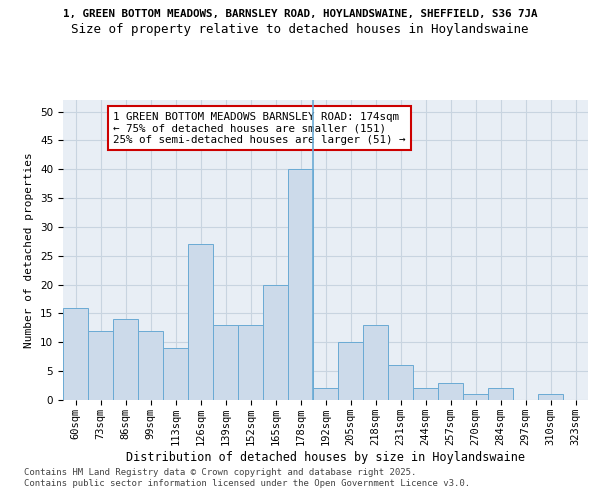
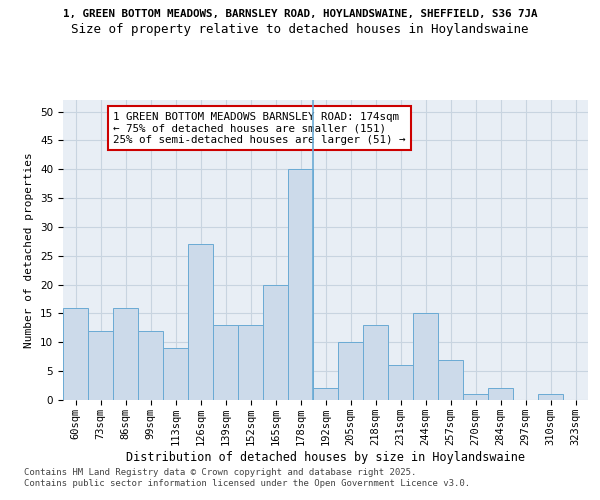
86sqm: 14 -> 16
244sqm: 2 -> 15
257sqm: 3 -> 7
